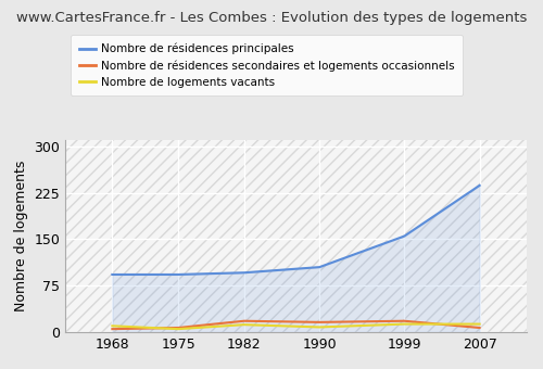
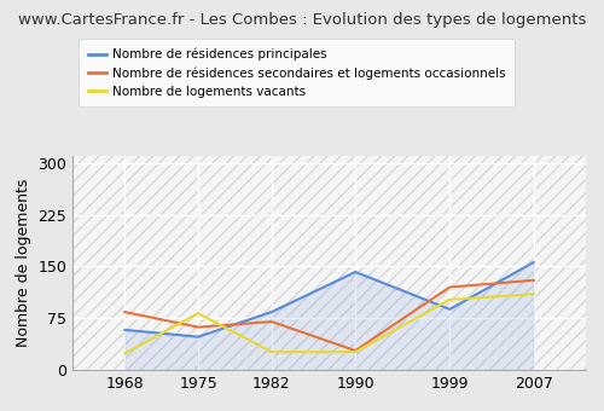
Nombre de résidences principales/1968: 93 -> 58
Nombre de résidences secondaires et logements occasionnels/1968: 5 -> 84
Nombre de logements vacants/1968: 10 -> 24
Nombre de résidences principales/1975: 93 -> 48
Nombre de résidences secondaires et logements occasionnels/1975: 7 -> 62
Nombre de logements vacants/1975: 5 -> 82
Nombre de résidences principales/1982: 96 -> 84
Nombre de résidences secondaires et logements occasionnels/1982: 18 -> 70
Nombre de logements vacants/1982: 12 -> 26
Nombre de résidences principales/1990: 105 -> 142
Nombre de résidences secondaires et logements occasionnels/1990: 16 -> 28
Nombre de logements vacants/1990: 8 -> 26
Nombre de résidences principales/1999: 155 -> 88
Nombre de résidences secondaires et logements occasionnels/1999: 18 -> 120
Nombre de logements vacants/1999: 13 -> 102
Nombre de résidences principales/2007: 237 -> 156
Nombre de résidences secondaires et logements occasionnels/2007: 7 -> 130
Nombre de logements vacants/2007: 13 -> 110
